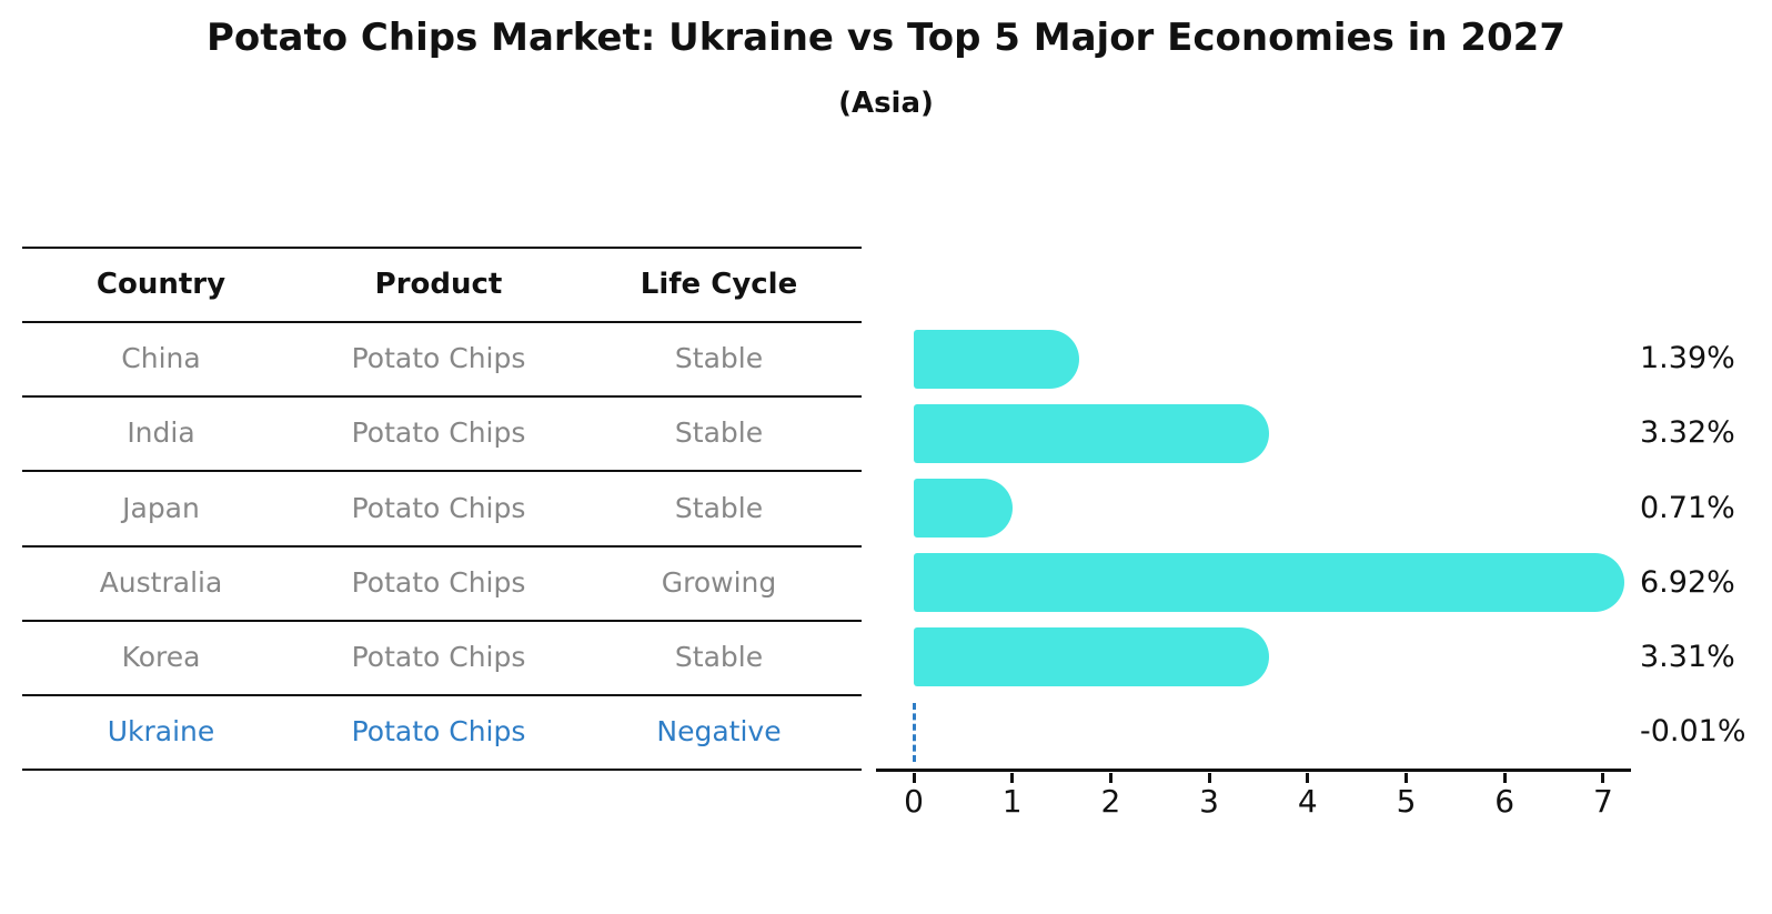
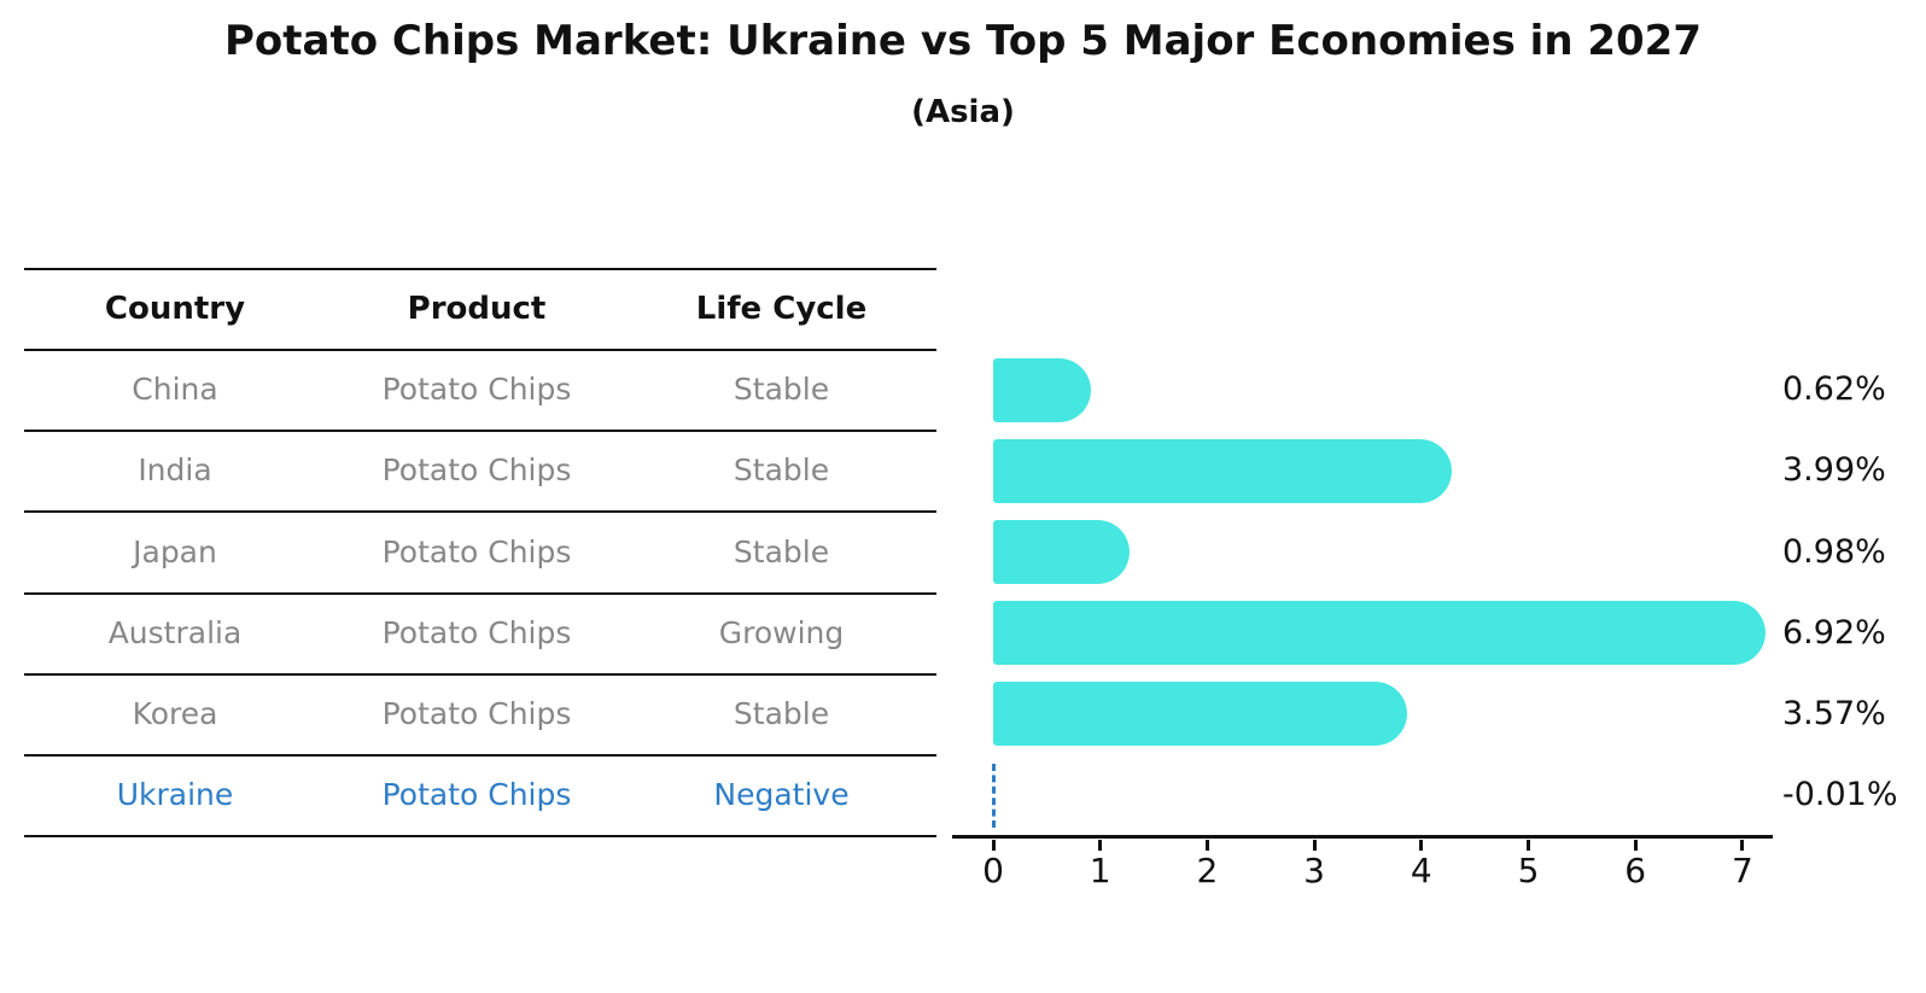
China: 1.39% -> 0.62%
India: 3.32% -> 3.99%
Japan: 0.71% -> 0.98%
Korea: 3.31% -> 3.57%
